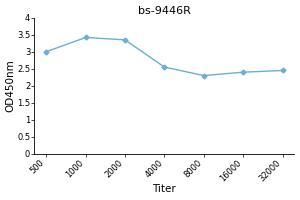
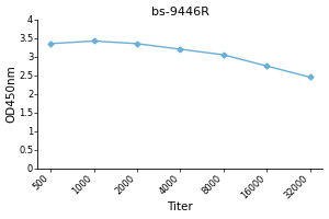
500: 3.00 -> 3.35
4000: 2.55 -> 3.20
8000: 2.30 -> 3.05
16000: 2.40 -> 2.75
